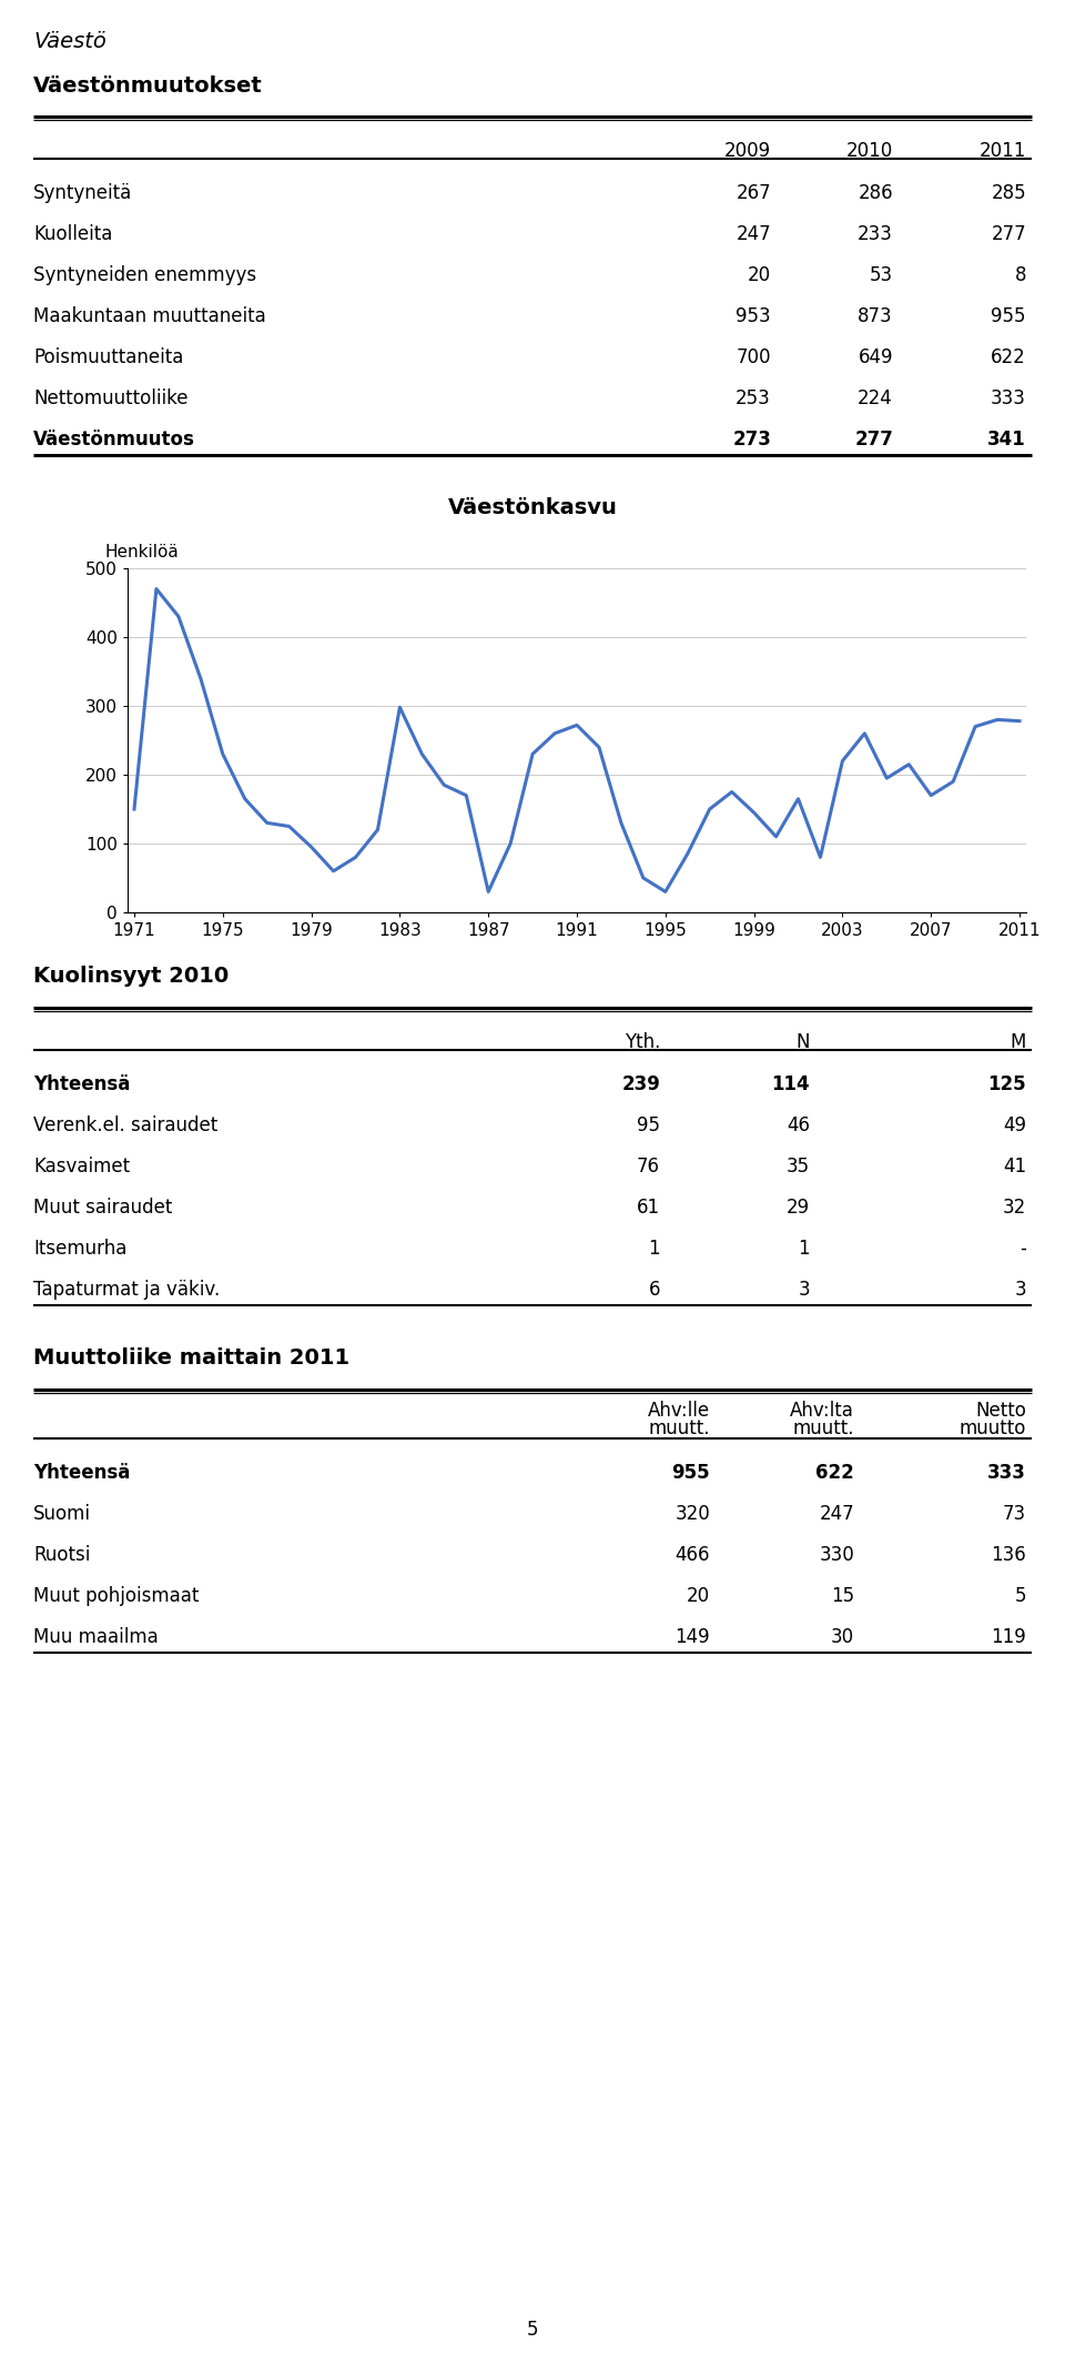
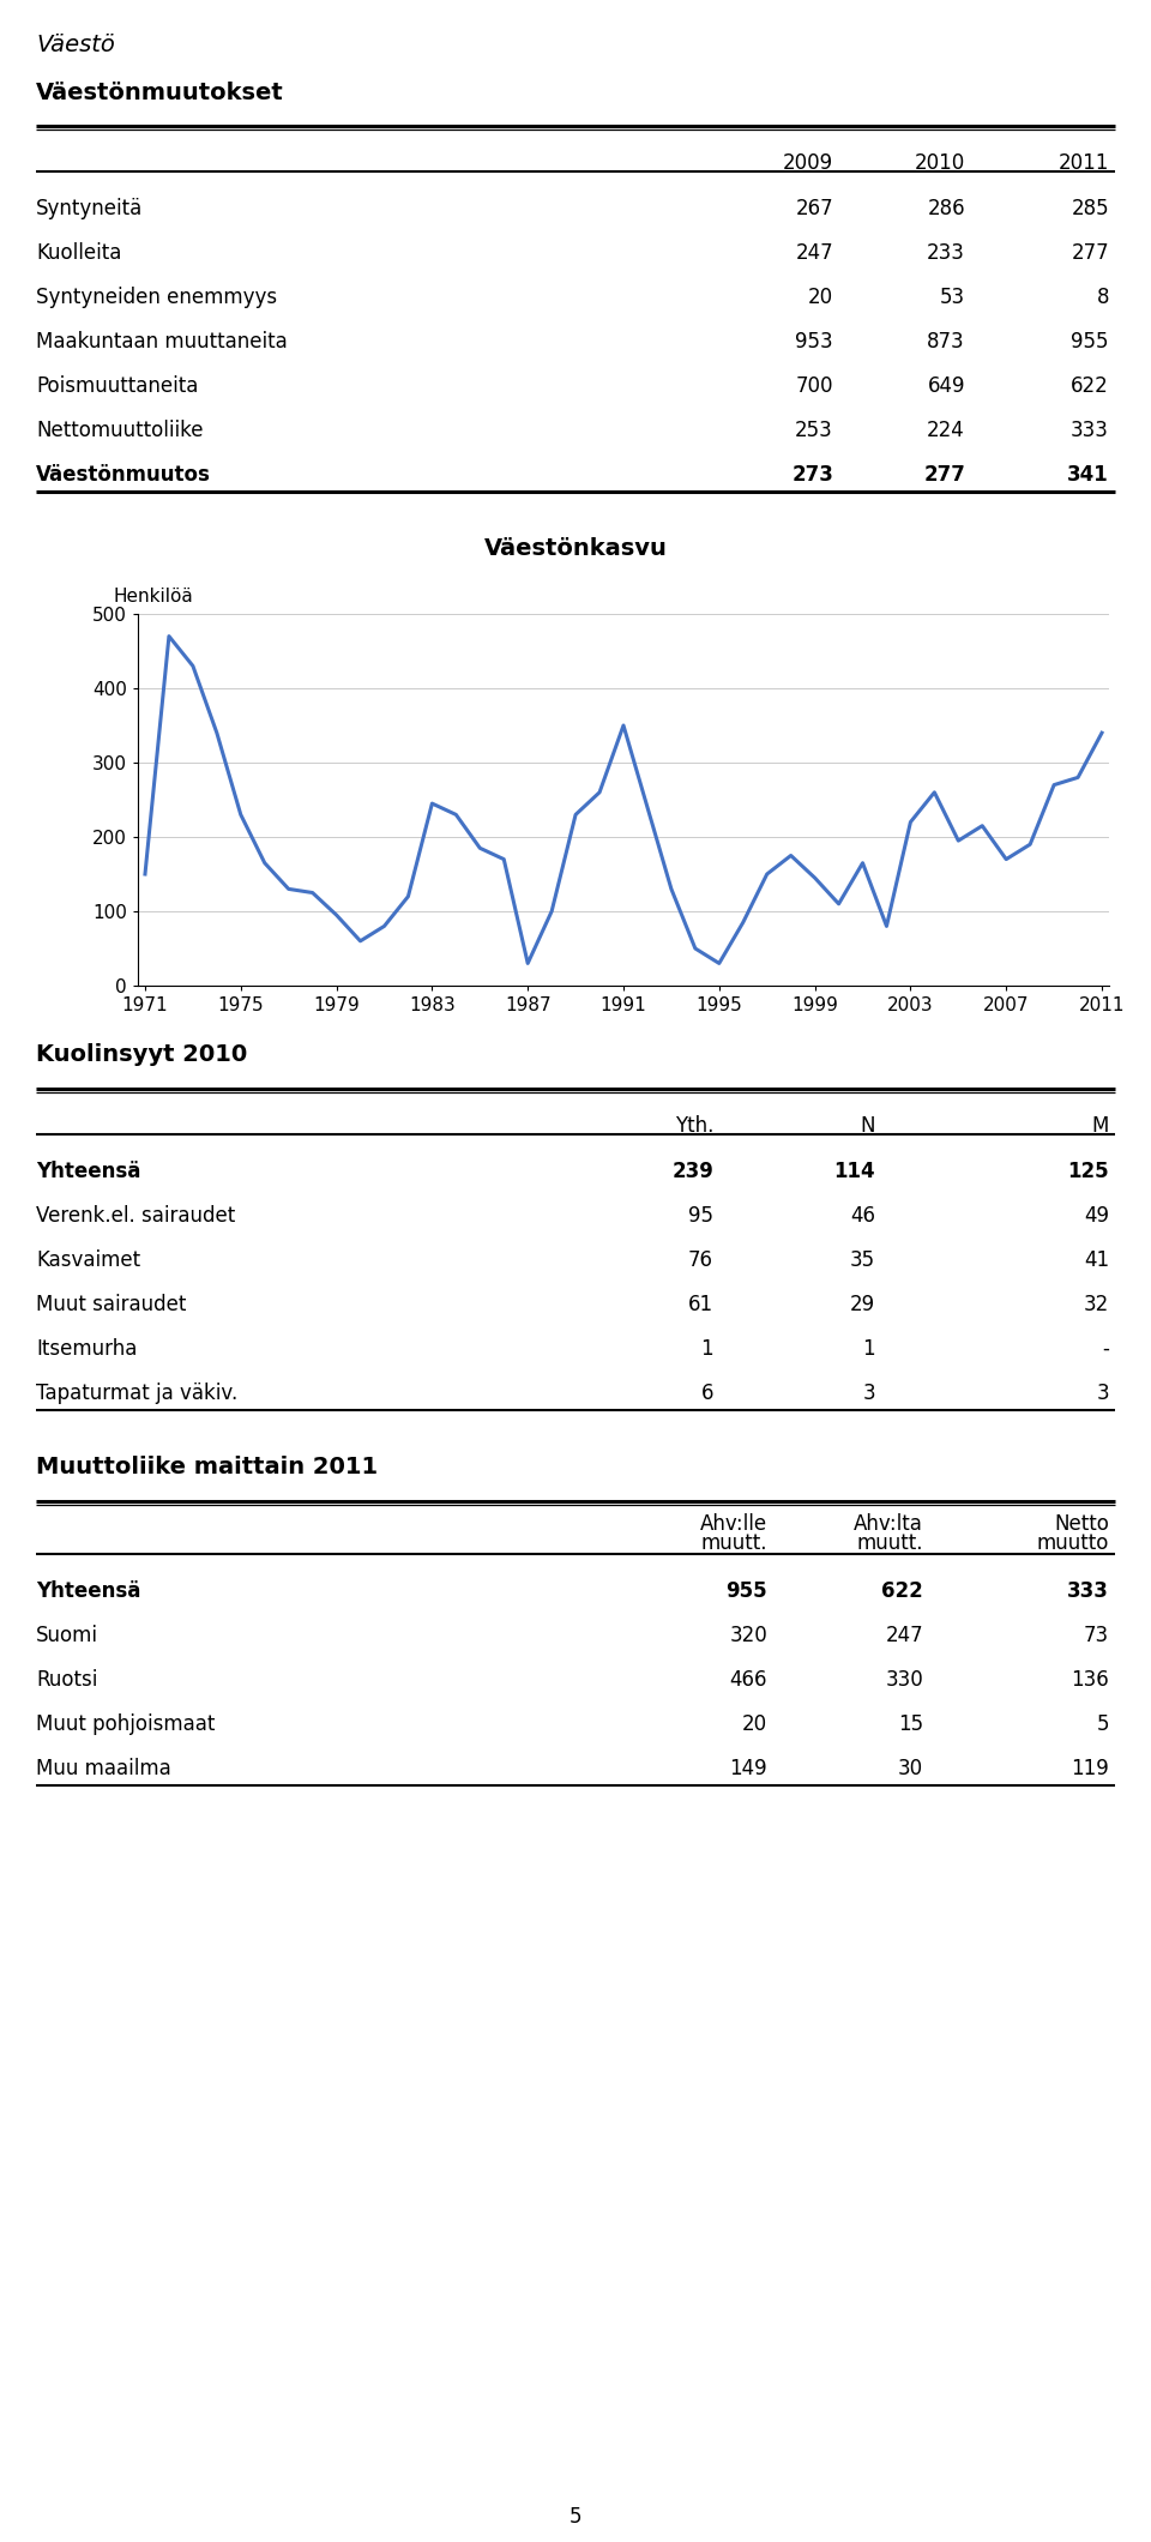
1983: 298 -> 245
1991: 272 -> 350
2011: 278 -> 340
